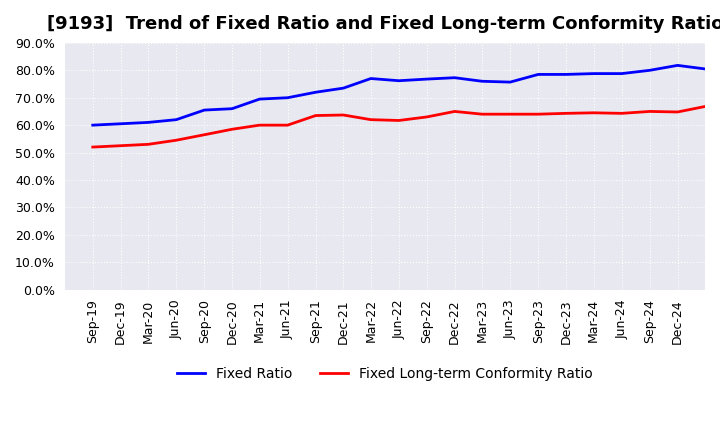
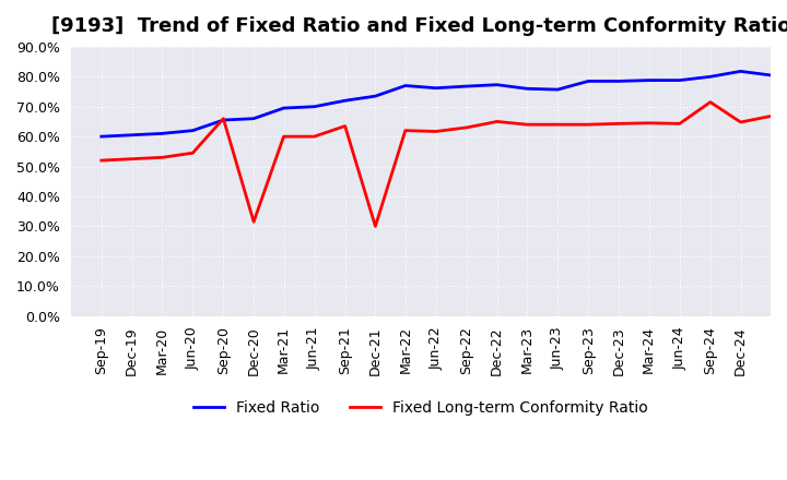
Fixed Long-term Conformity Ratio/Sep-20: 56.5% -> 66.0%
Fixed Long-term Conformity Ratio/Dec-20: 58.5% -> 31.5%
Fixed Long-term Conformity Ratio/Dec-21: 63.7% -> 30.0%
Fixed Long-term Conformity Ratio/Sep-24: 65.0% -> 71.5%
